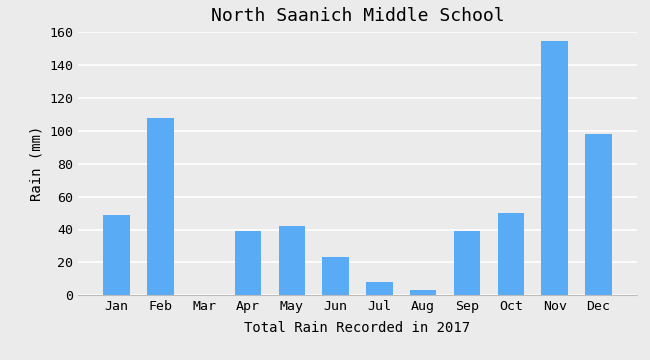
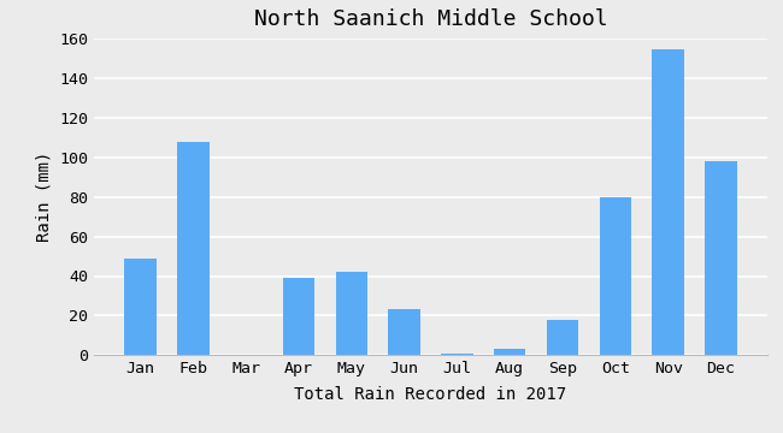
Jul: 8 -> 1
Sep: 39 -> 18
Oct: 50 -> 80
